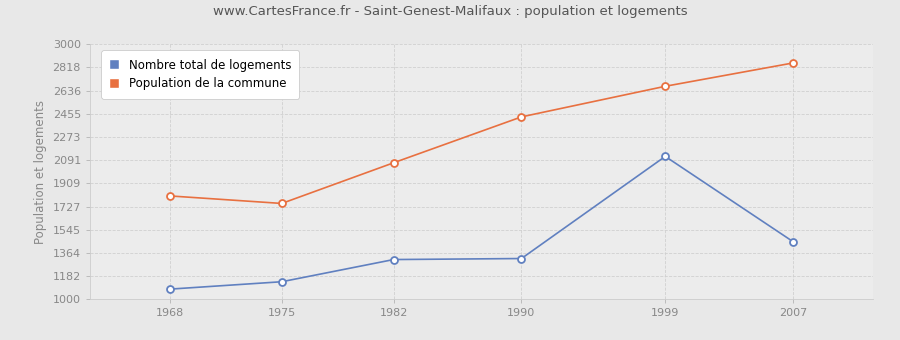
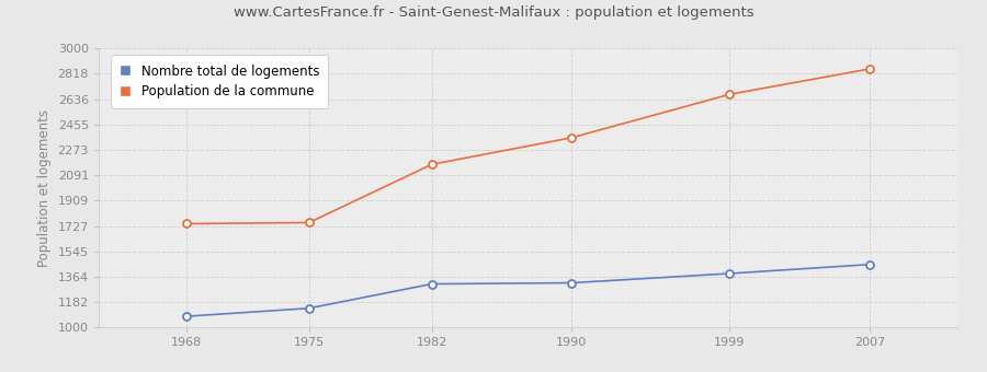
Population de la commune/1968: 1810 -> 1740
Population de la commune/1982: 2070 -> 2170
Population de la commune/1990: 2430 -> 2360
Nombre total de logements/1999: 2120 -> 1390
